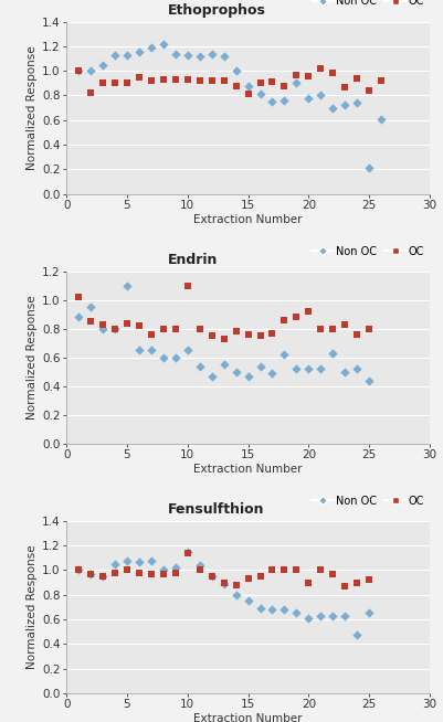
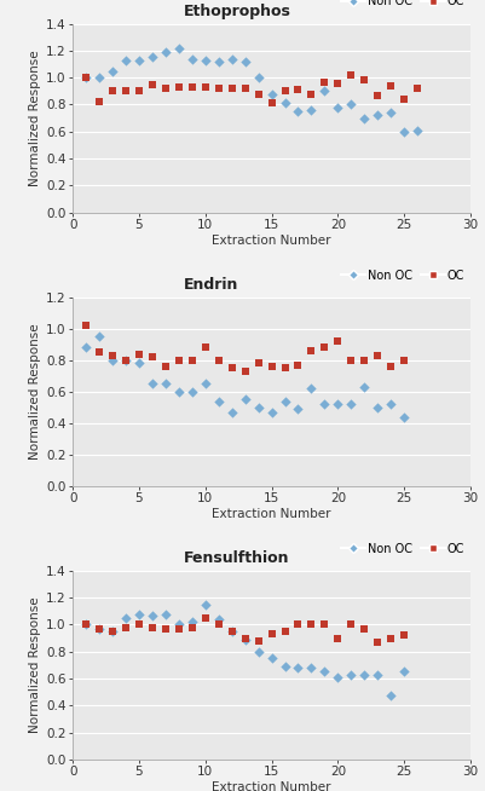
Ethoprophos/Non OC/25: 0.21 -> 0.60
Endrin/Non OC/5: 1.10 -> 0.78
Endrin/OC/10: 1.10 -> 0.88
Fensulfthion/OC/10: 1.14 -> 1.05
